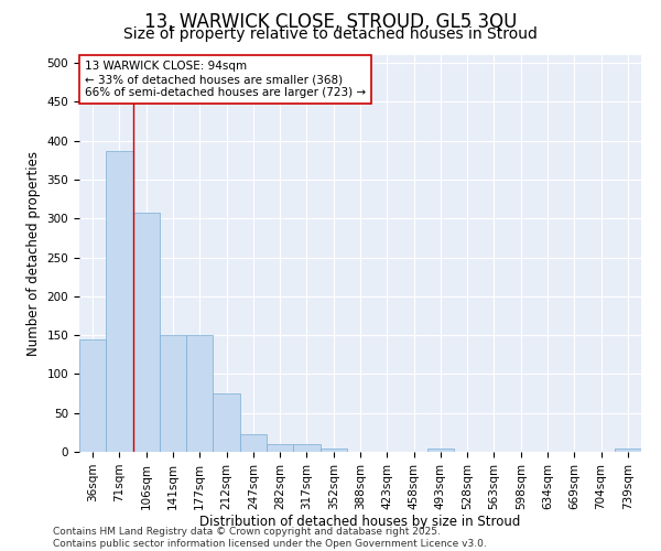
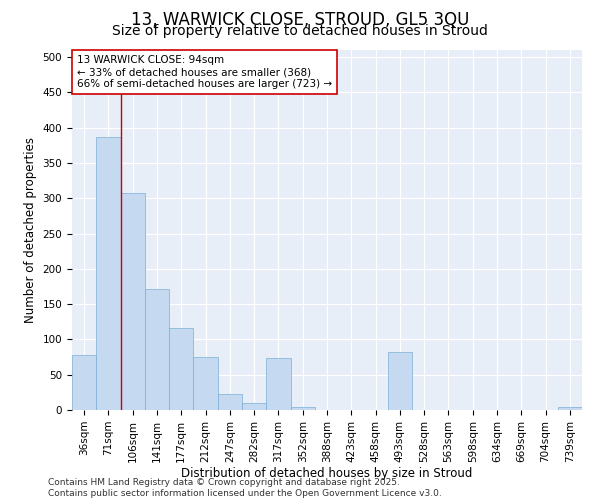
36sqm: 145 -> 78
141sqm: 150 -> 172
177sqm: 150 -> 116
317sqm: 10 -> 74
493sqm: 4 -> 82
